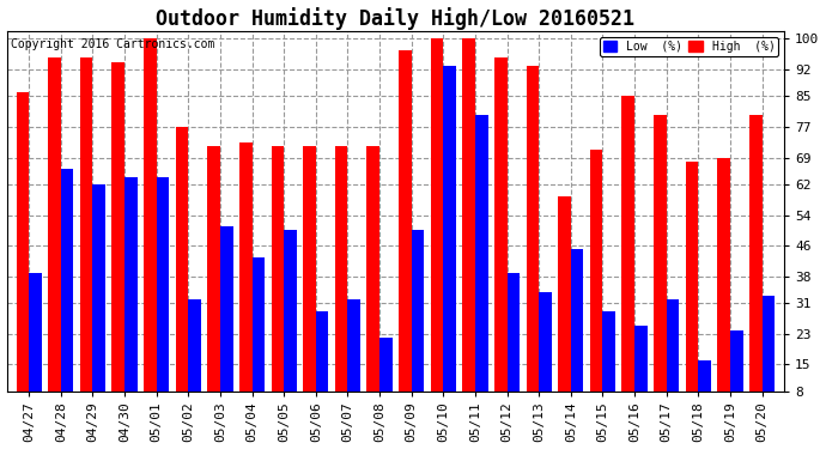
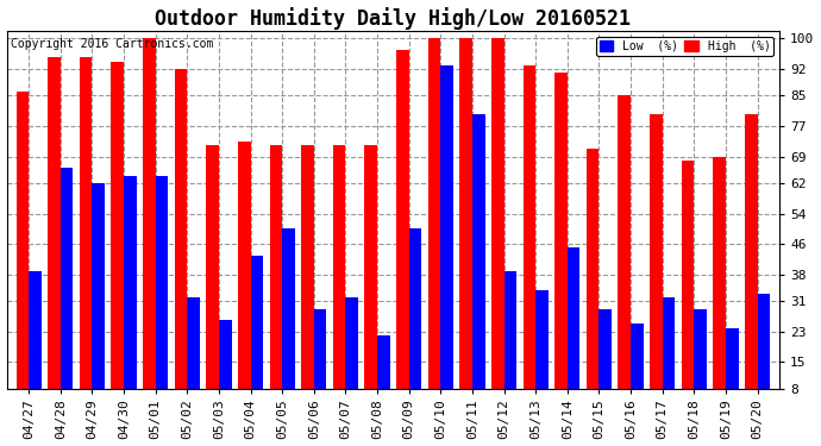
High (%)/05/02: 77 -> 92
Low (%)/05/03: 51 -> 26
High (%)/05/12: 95 -> 100
High (%)/05/14: 59 -> 91
Low (%)/05/18: 16 -> 29
